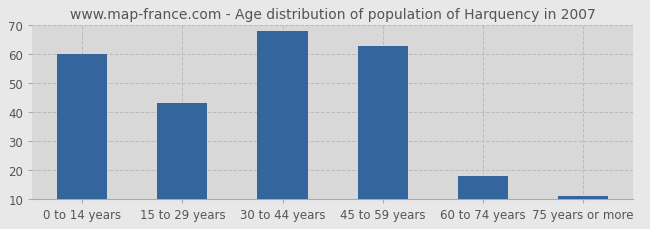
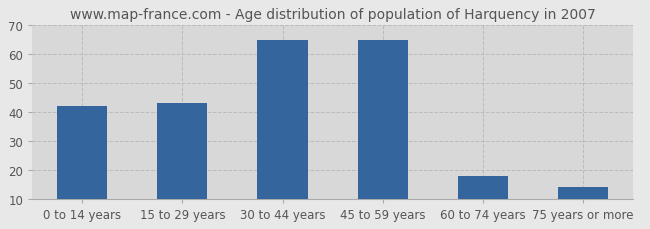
0 to 14 years: 60 -> 42
30 to 44 years: 68 -> 65
45 to 59 years: 63 -> 65
75 years or more: 11 -> 14
